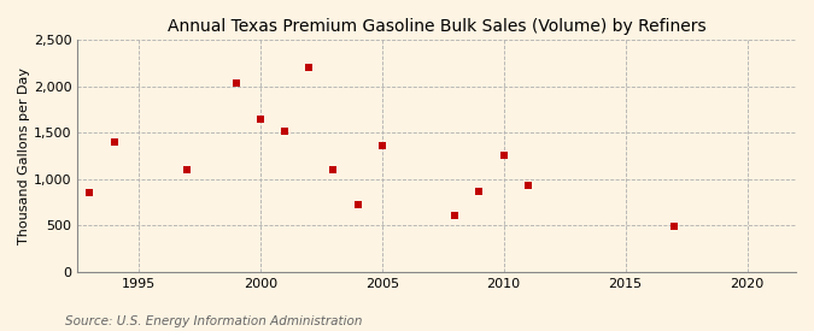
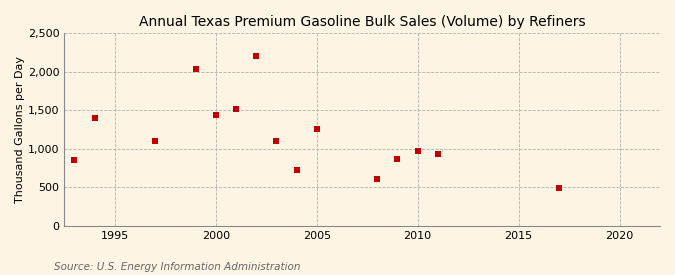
2000: 1,640 -> 1,440
2005: 1,360 -> 1,260
2010: 1,260 -> 970
